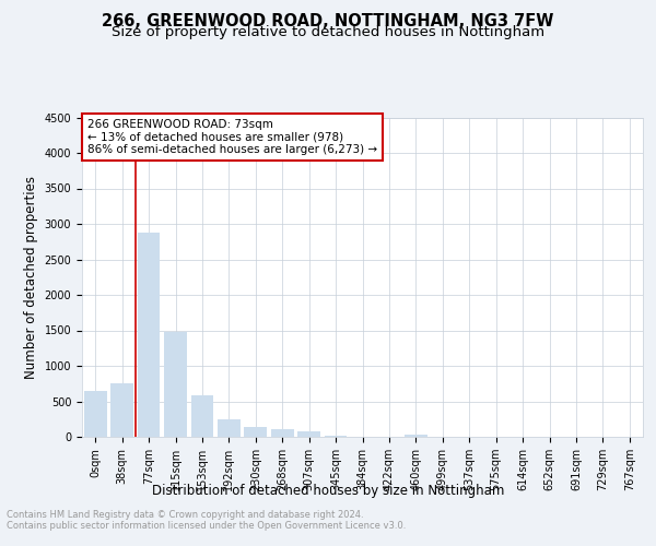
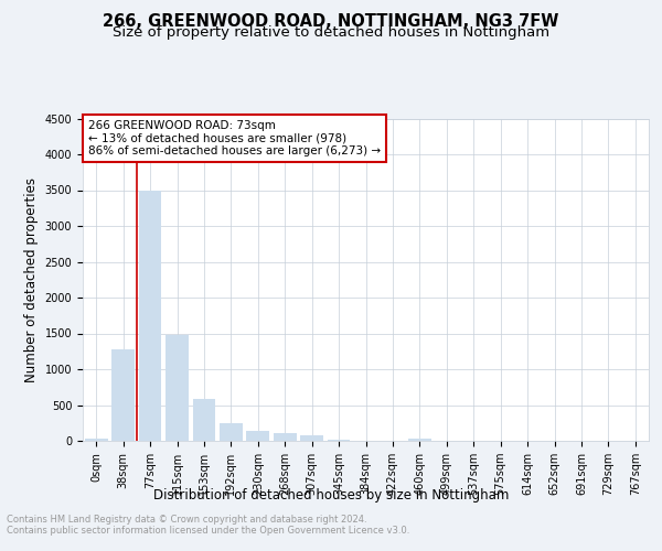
0sqm: 640 -> 30
38sqm: 760 -> 1280
77sqm: 2880 -> 3500
